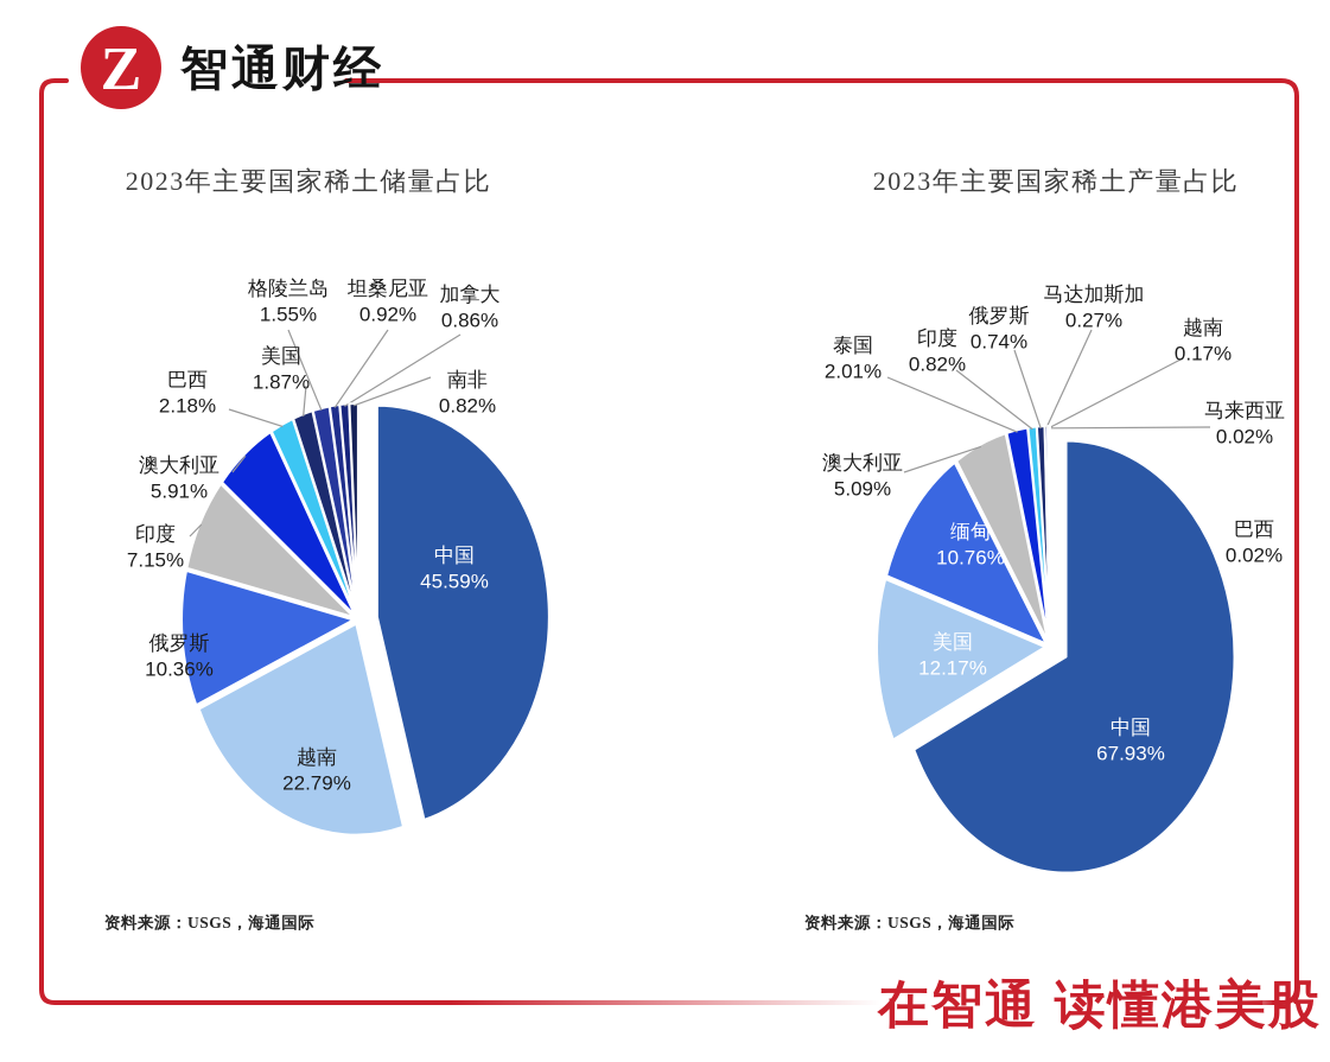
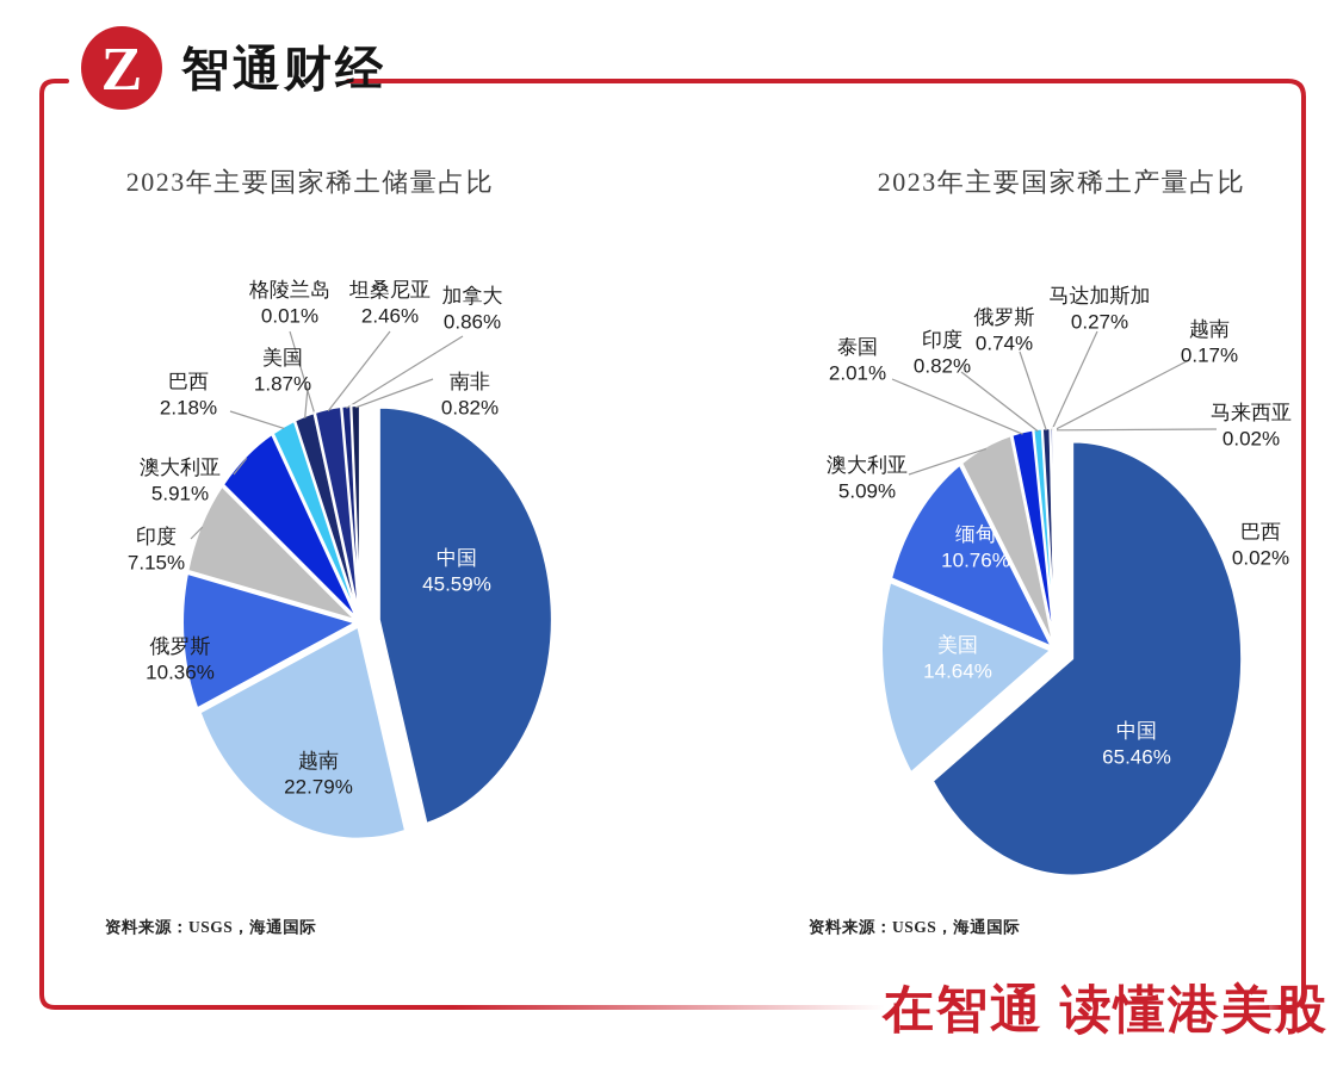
2023年主要国家稀土储量占比/格陵兰岛: 1.55% -> 0.01%
2023年主要国家稀土储量占比/坦桑尼亚: 0.92% -> 2.46%
2023年主要国家稀土产量占比/中国: 67.93% -> 65.46%
2023年主要国家稀土产量占比/美国: 12.17% -> 14.64%
